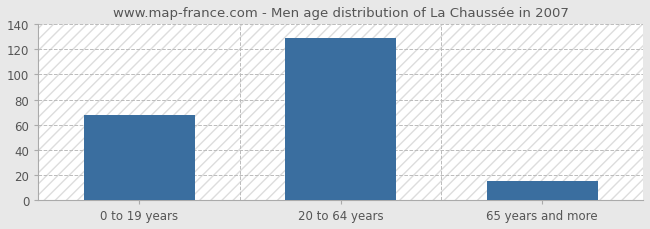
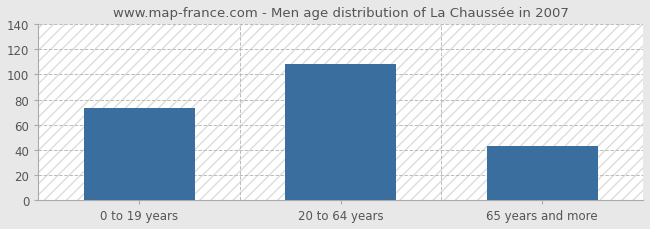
0 to 19 years: 68 -> 73
20 to 64 years: 129 -> 108
65 years and more: 15 -> 43
